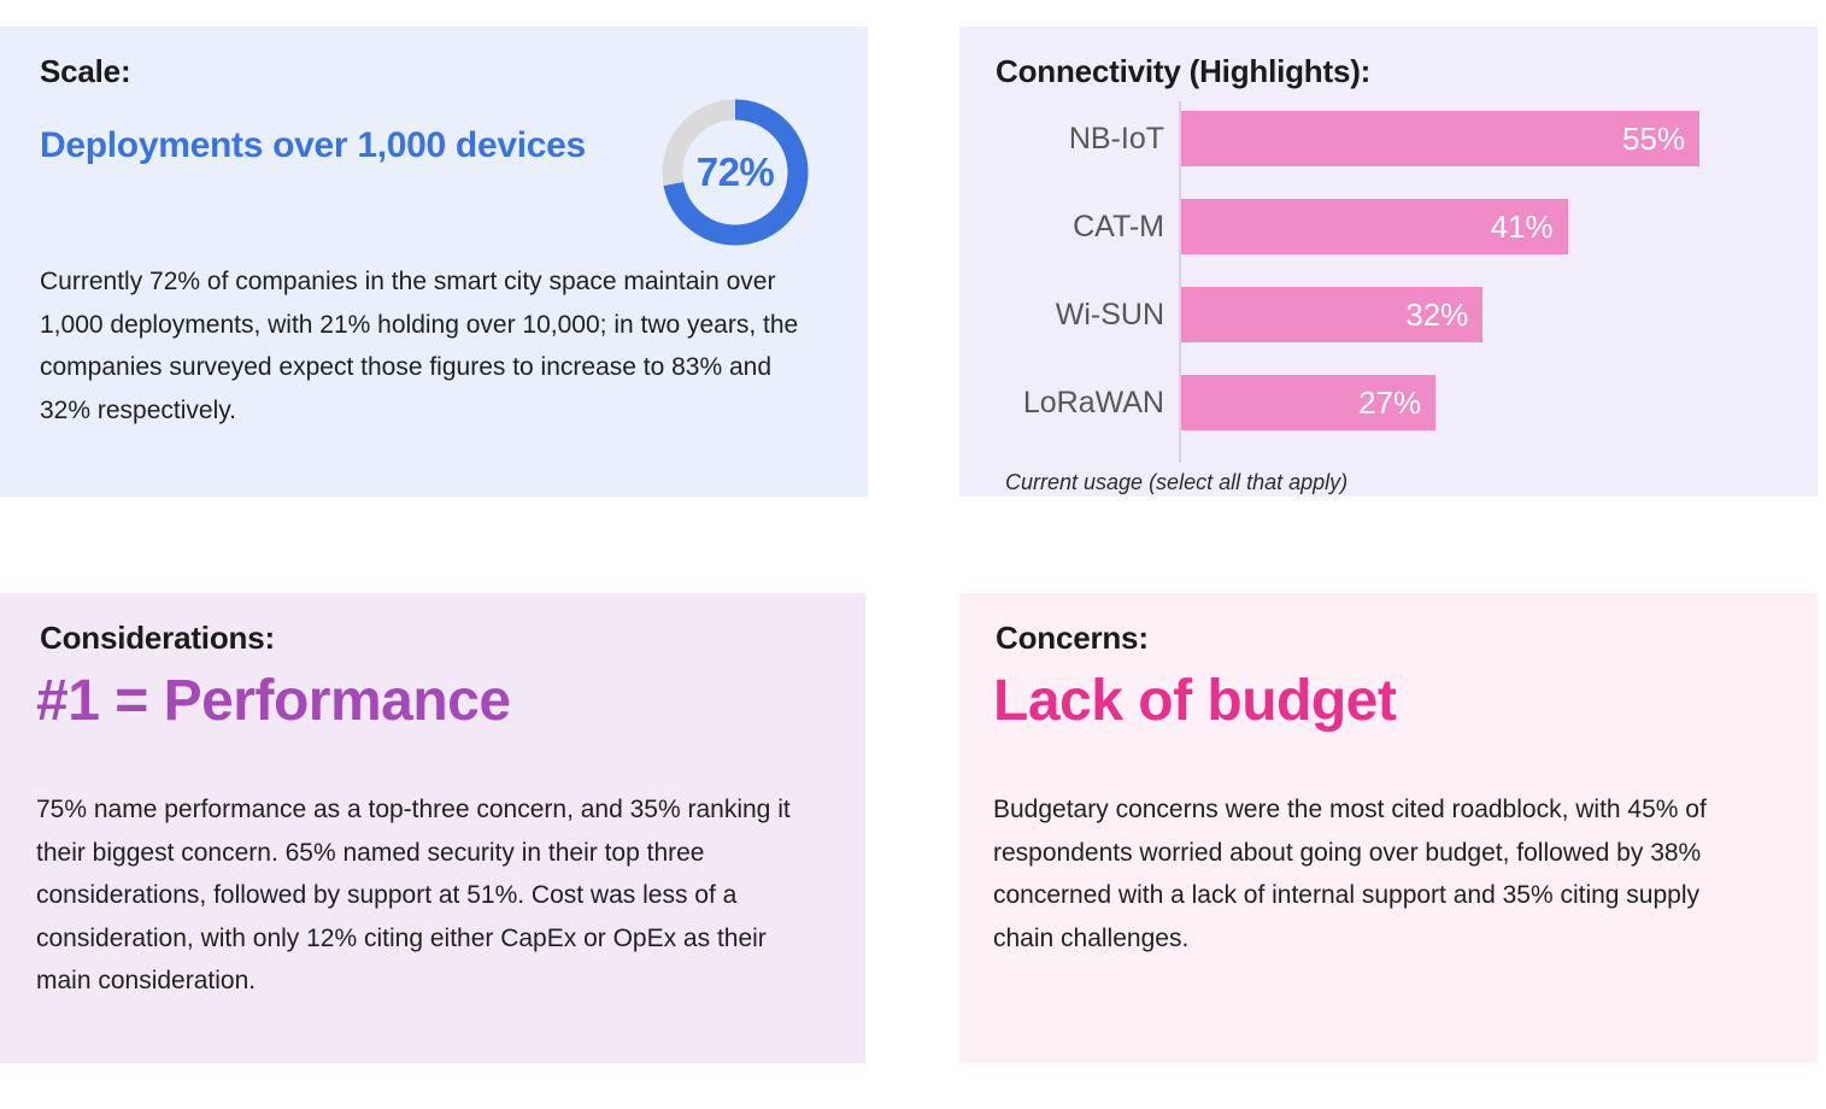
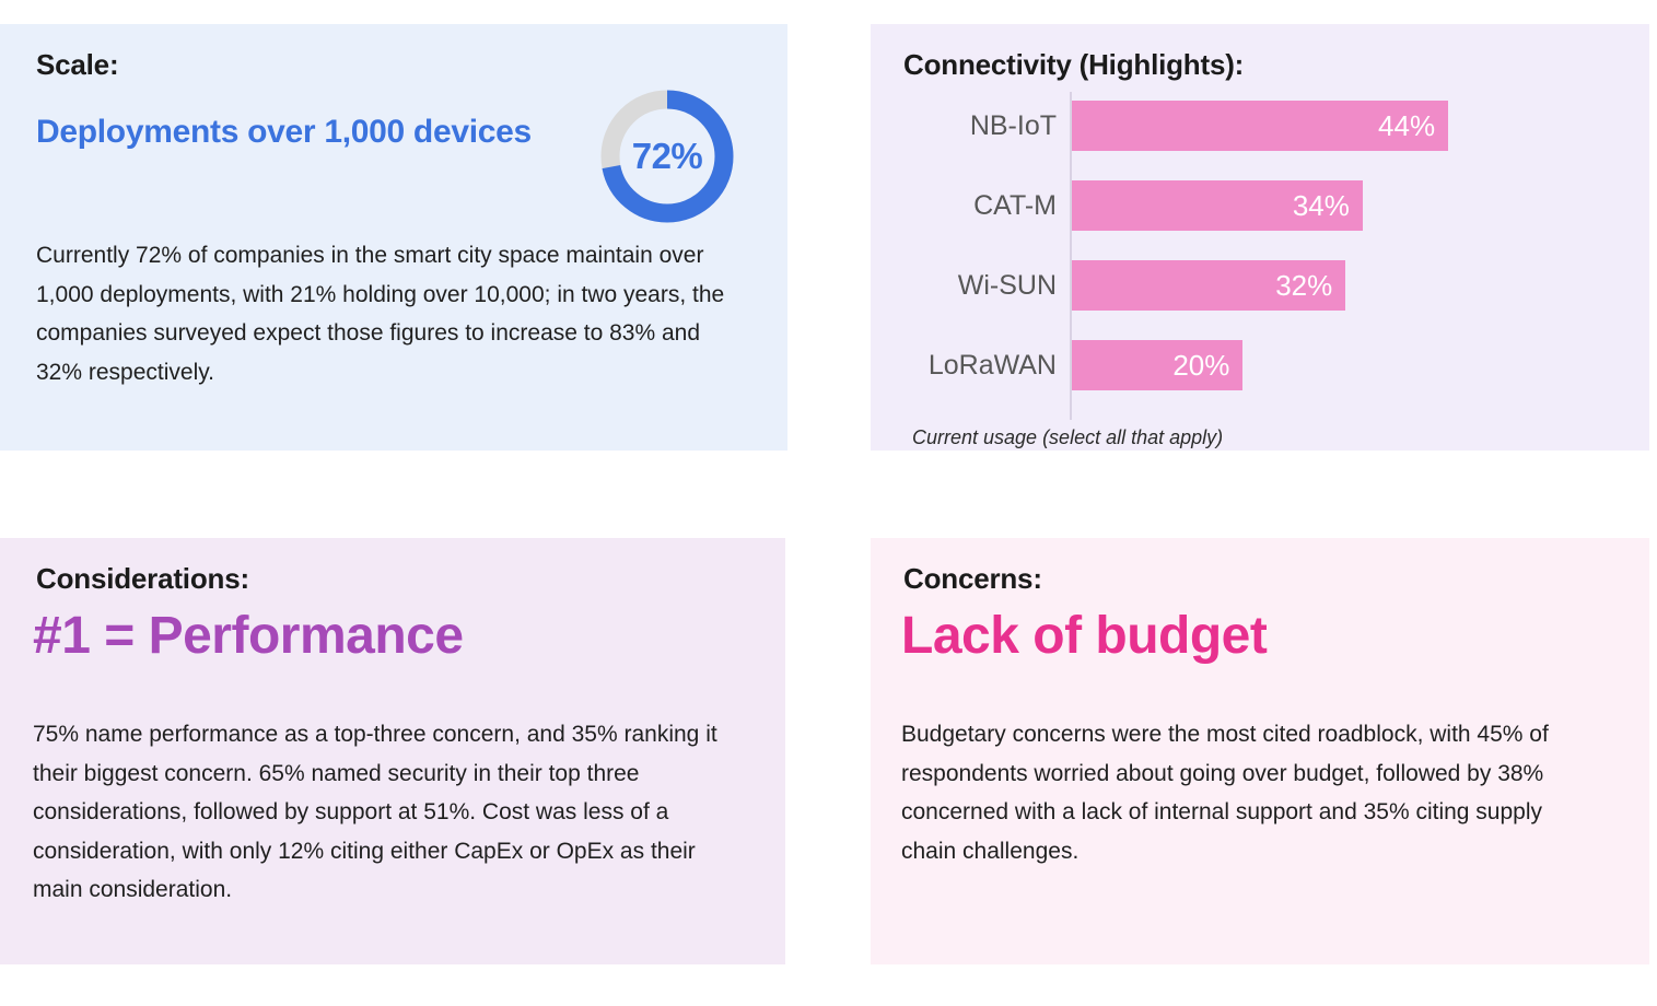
NB-IoT: 55% -> 44%
CAT-M: 41% -> 34%
LoRaWAN: 27% -> 20%
